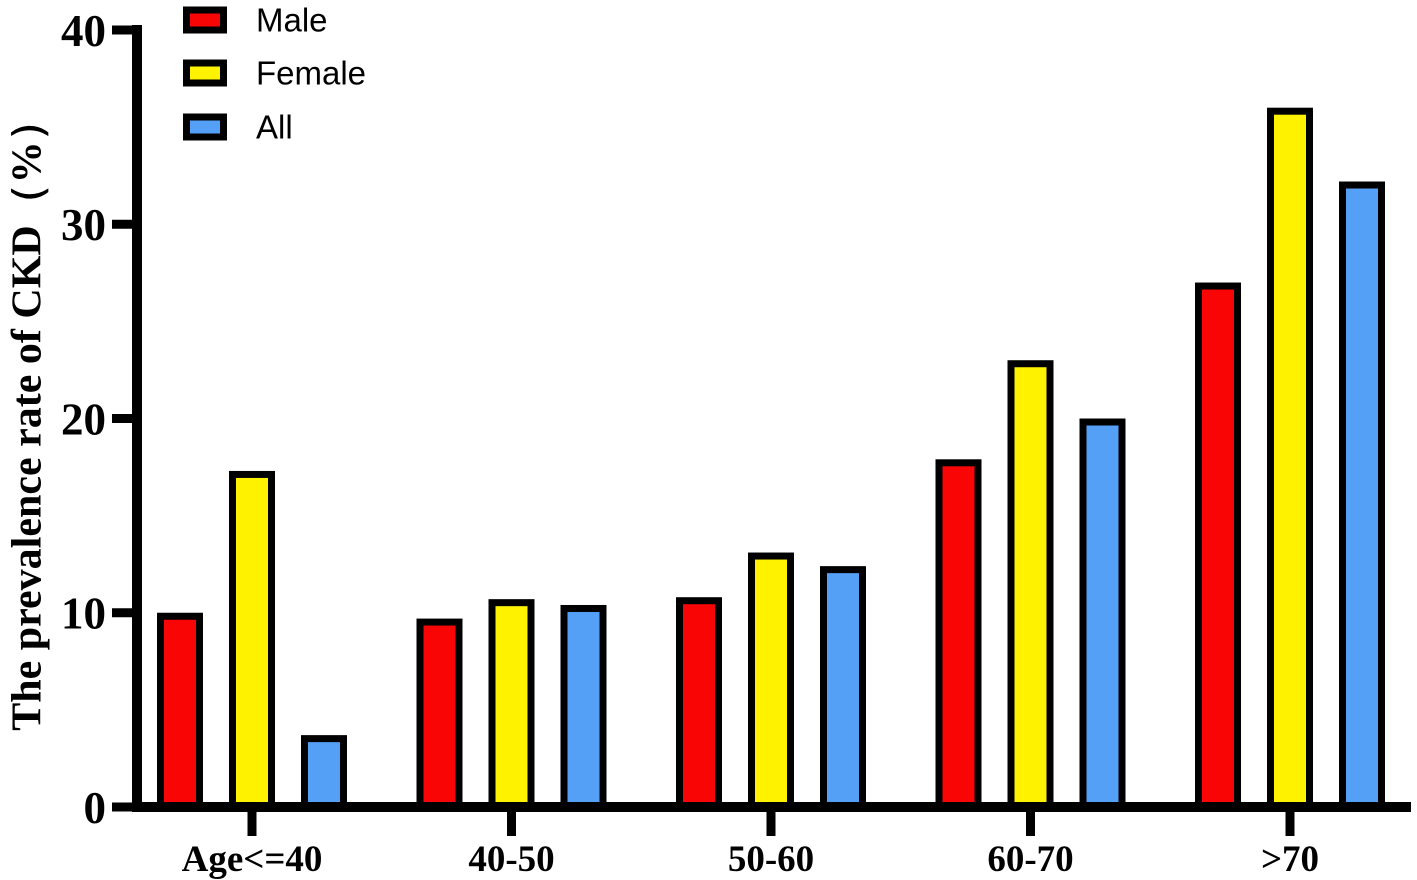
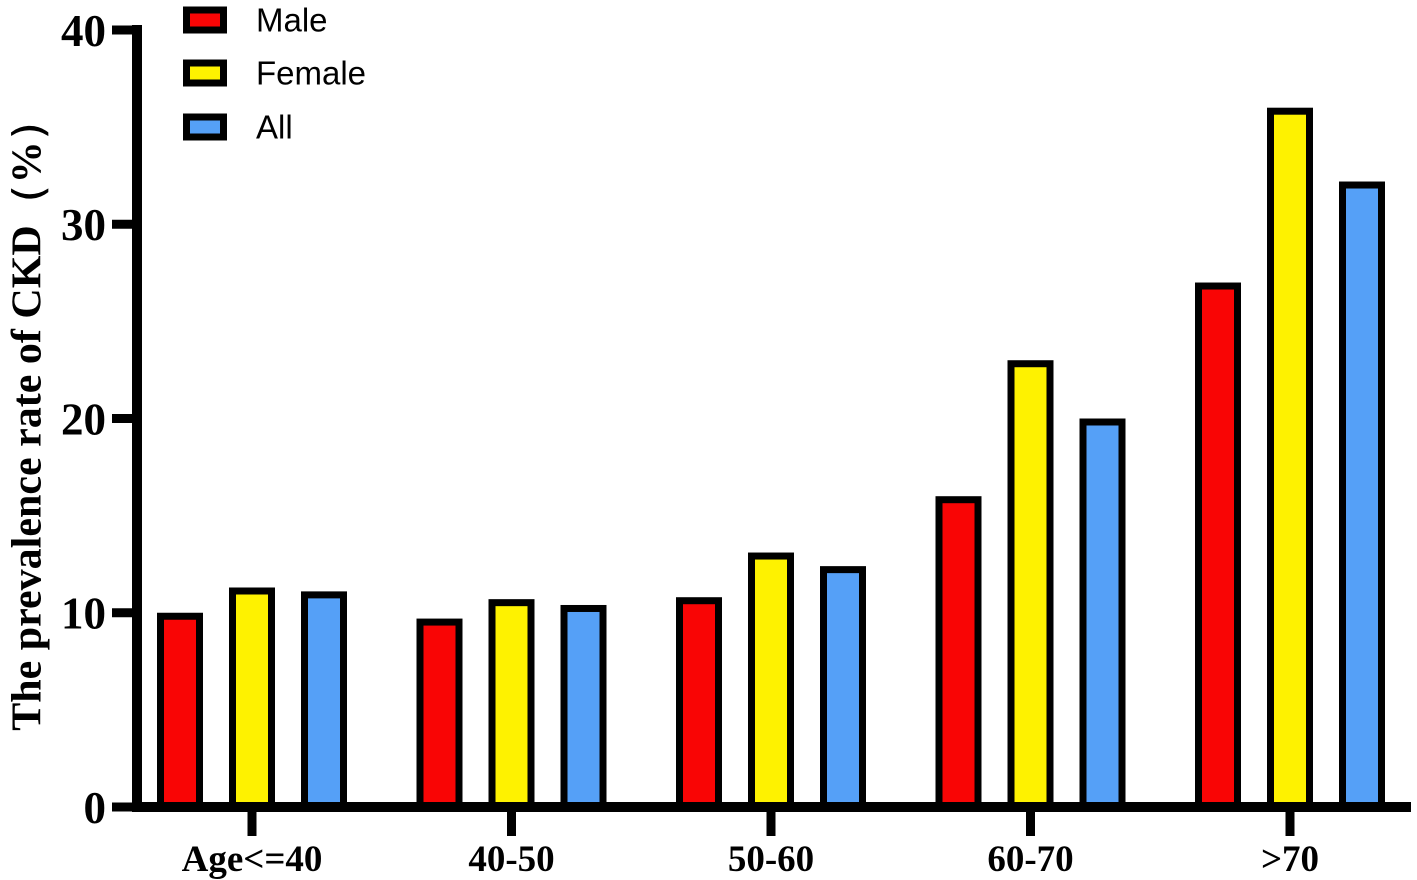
Female/Age<=40: 17.3 -> 11.3
All/Age<=40: 3.7 -> 11.1
Male/60-70: 17.9 -> 16.0
